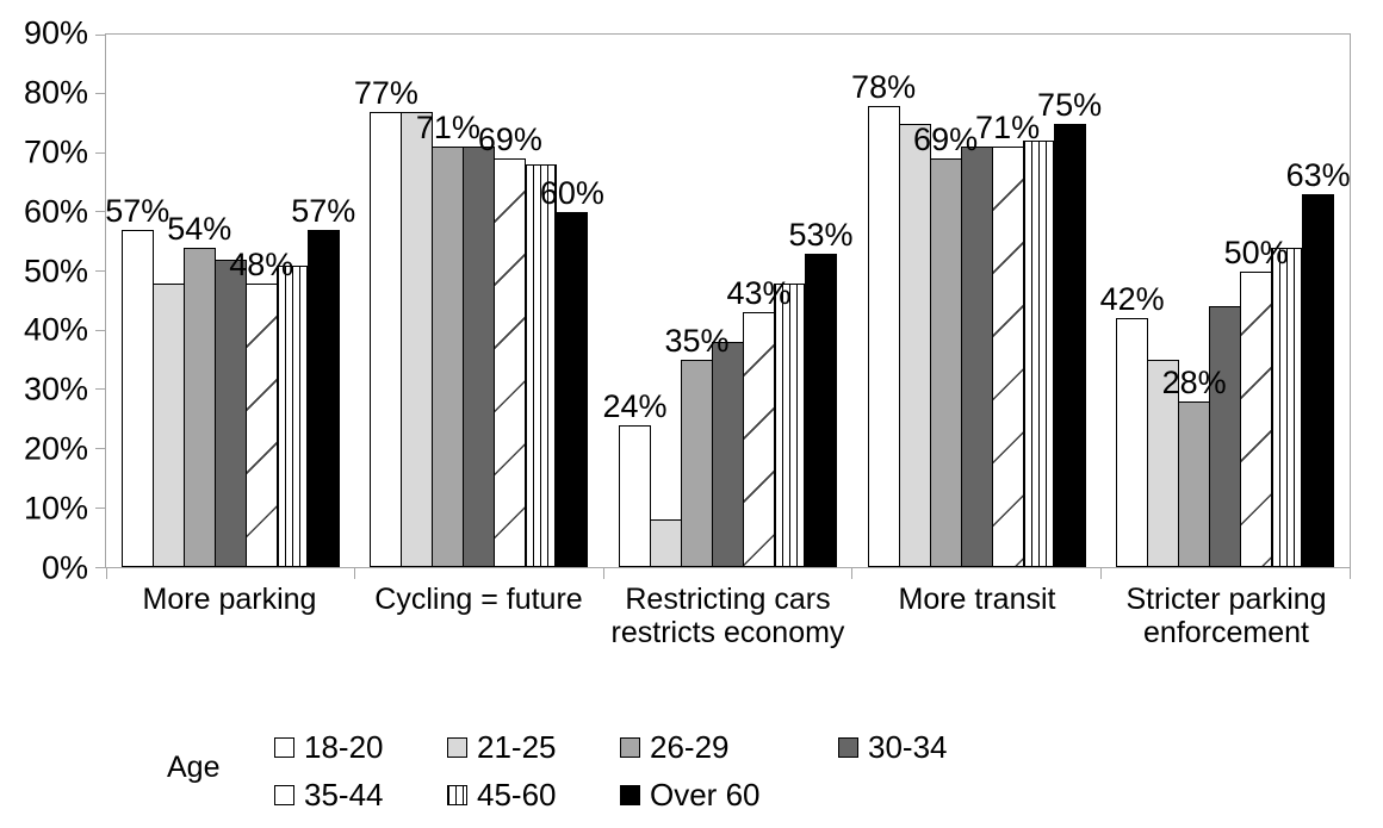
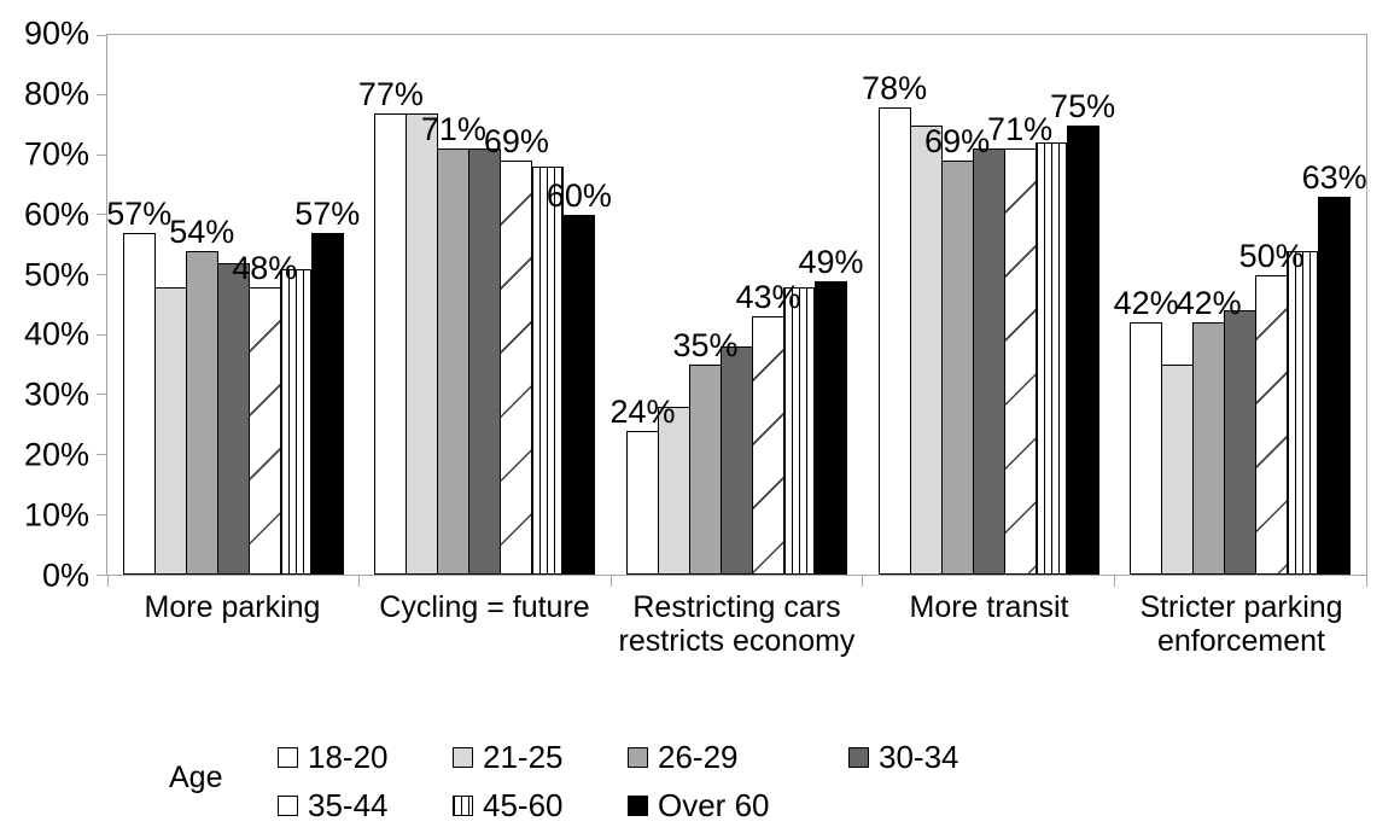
21-25/Restricting cars restricts economy: 8% -> 28%
Over 60/Restricting cars restricts economy: 53% -> 49%
26-29/Stricter parking enforcement: 28% -> 42%
